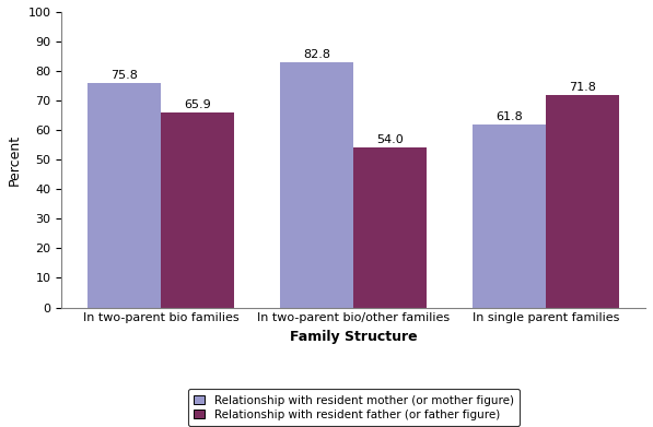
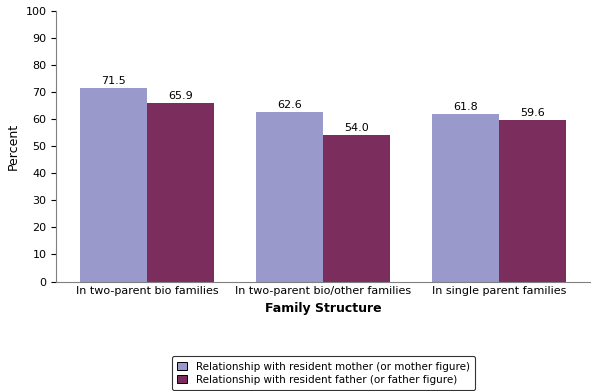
Relationship with resident mother (or mother figure)/In two-parent bio families: 75.8 -> 71.5
Relationship with resident mother (or mother figure)/In two-parent bio/other families: 82.8 -> 62.6
Relationship with resident father (or father figure)/In single parent families: 71.8 -> 59.6
